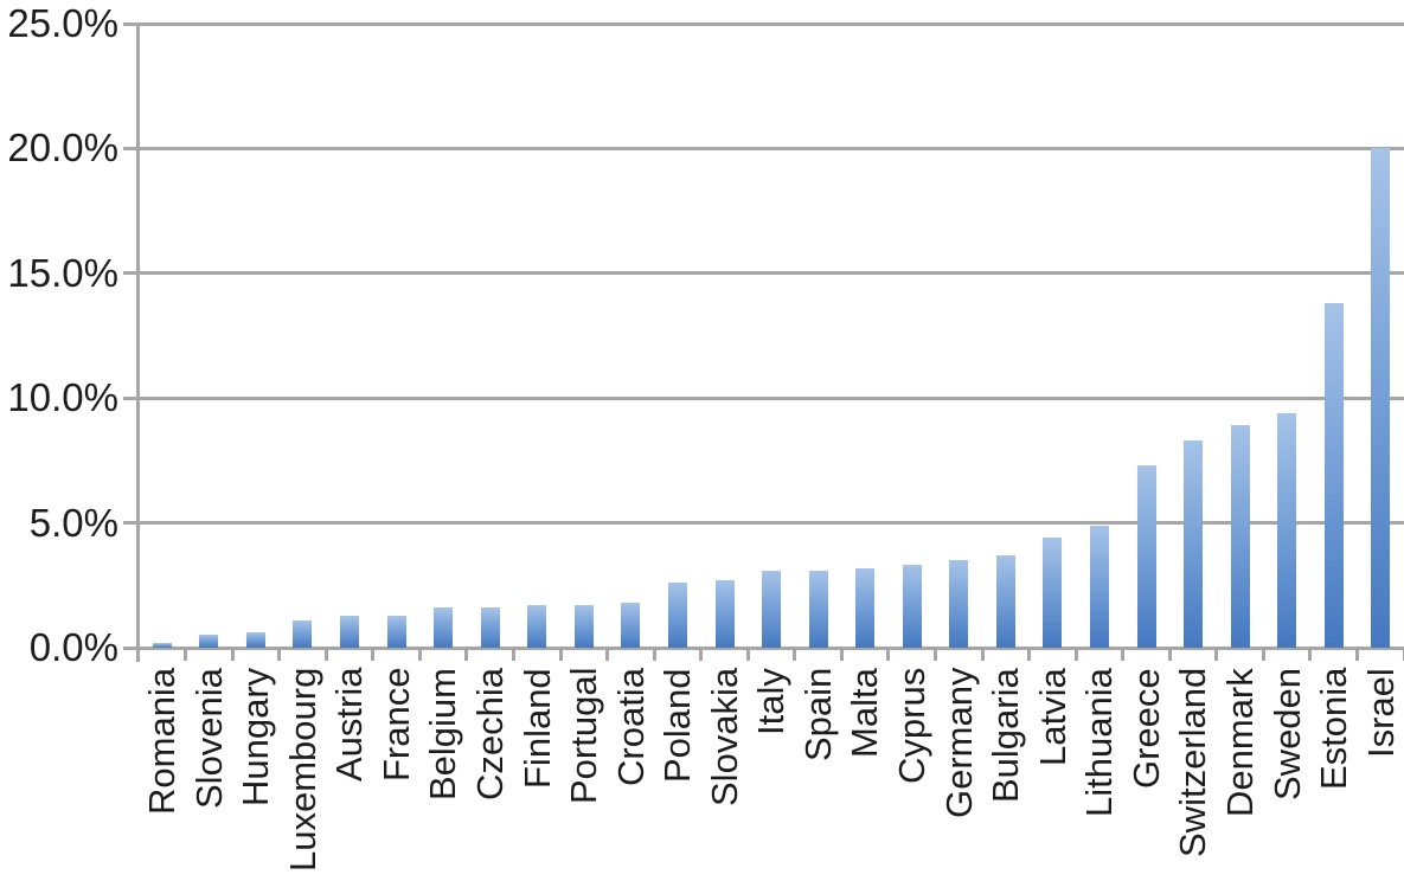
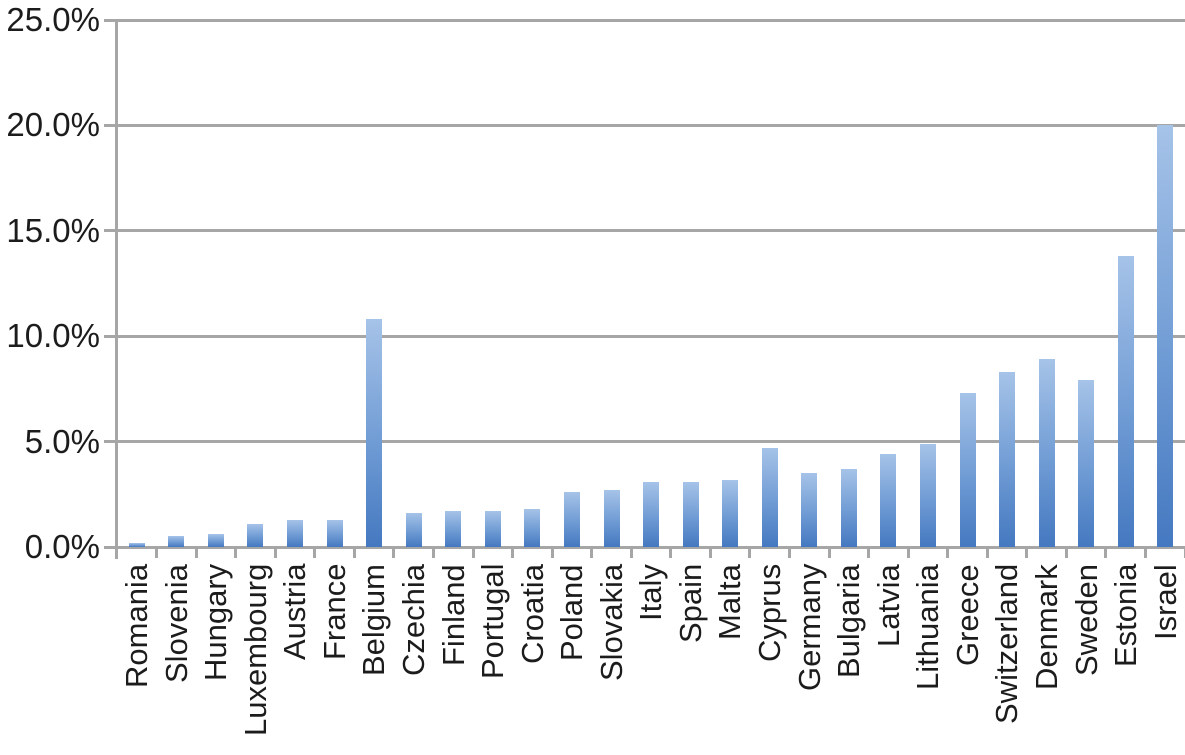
Belgium: 1.6% -> 10.8%
Cyprus: 3.3% -> 4.7%
Sweden: 9.4% -> 7.9%
